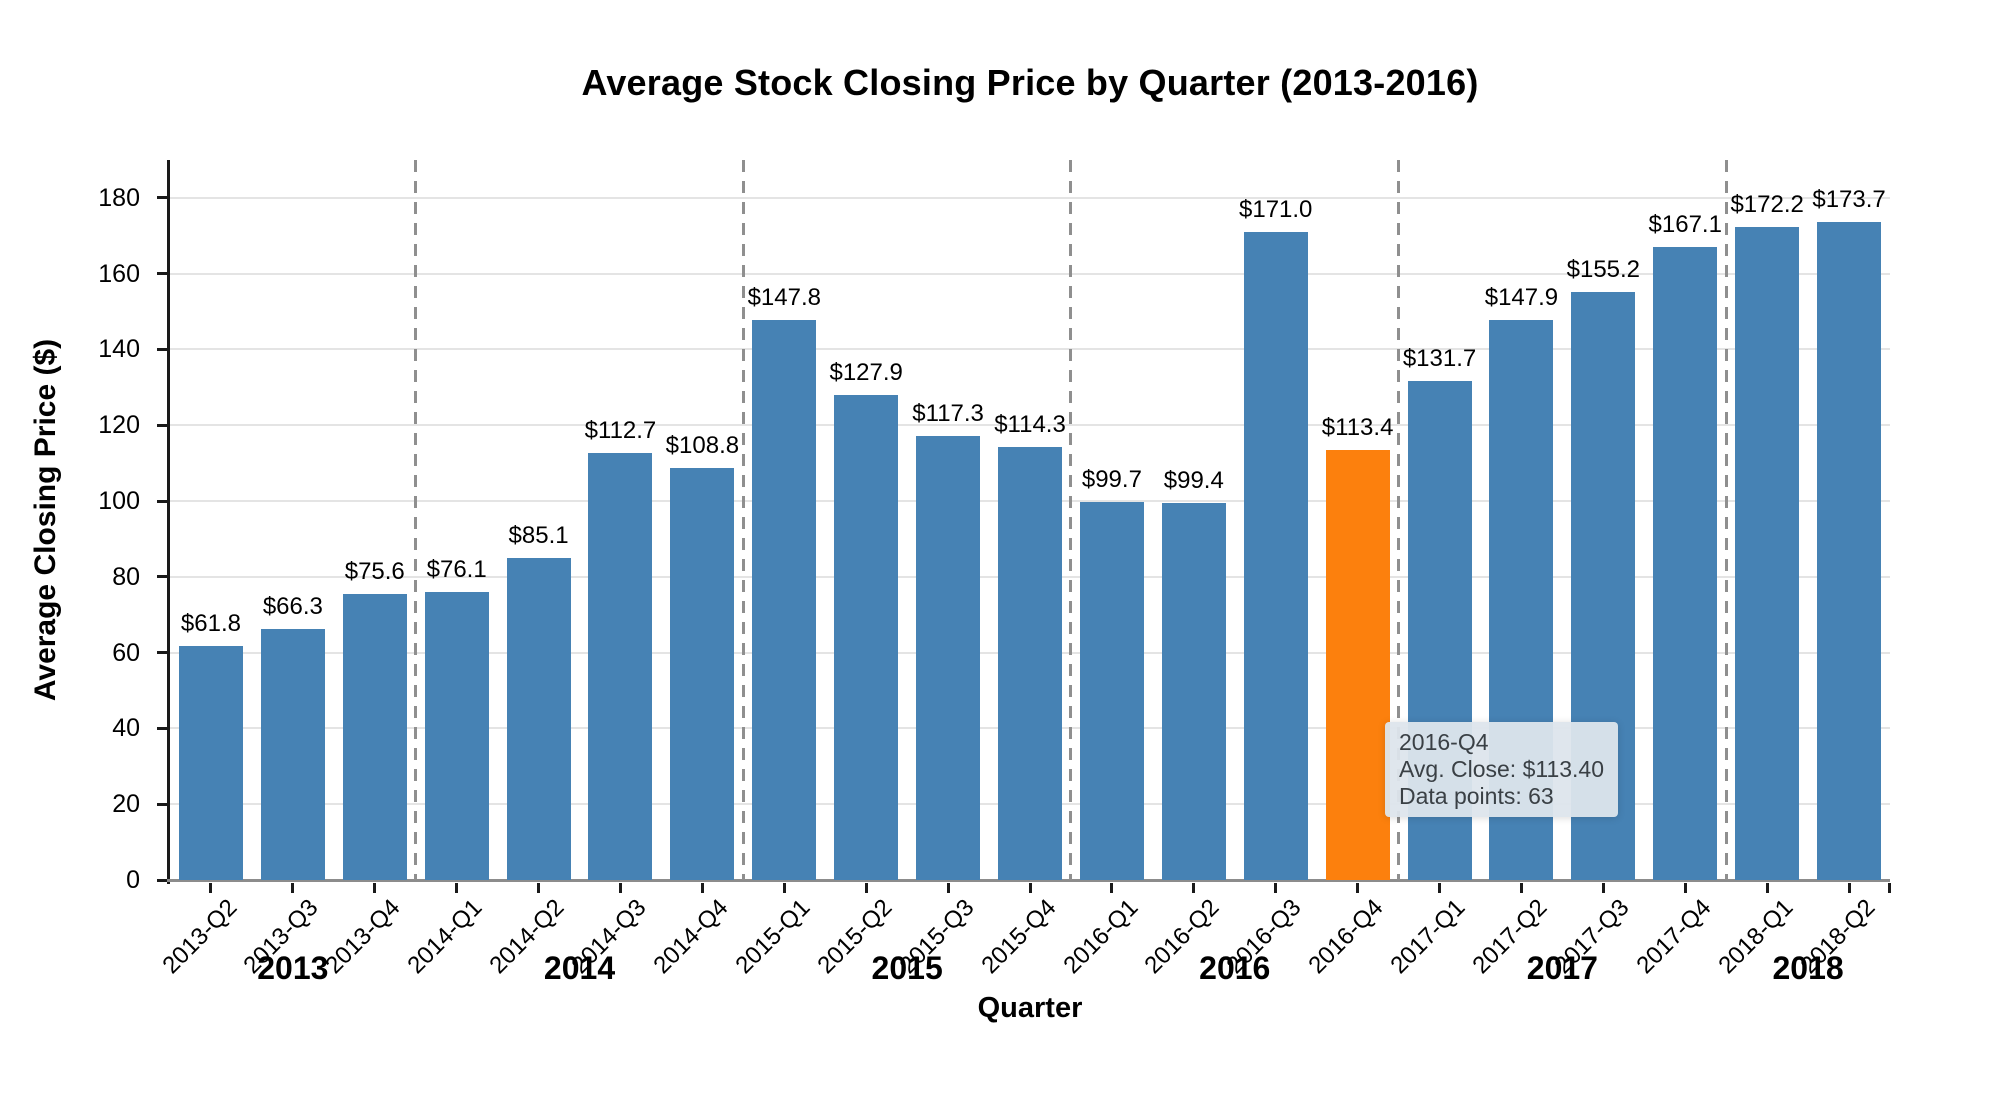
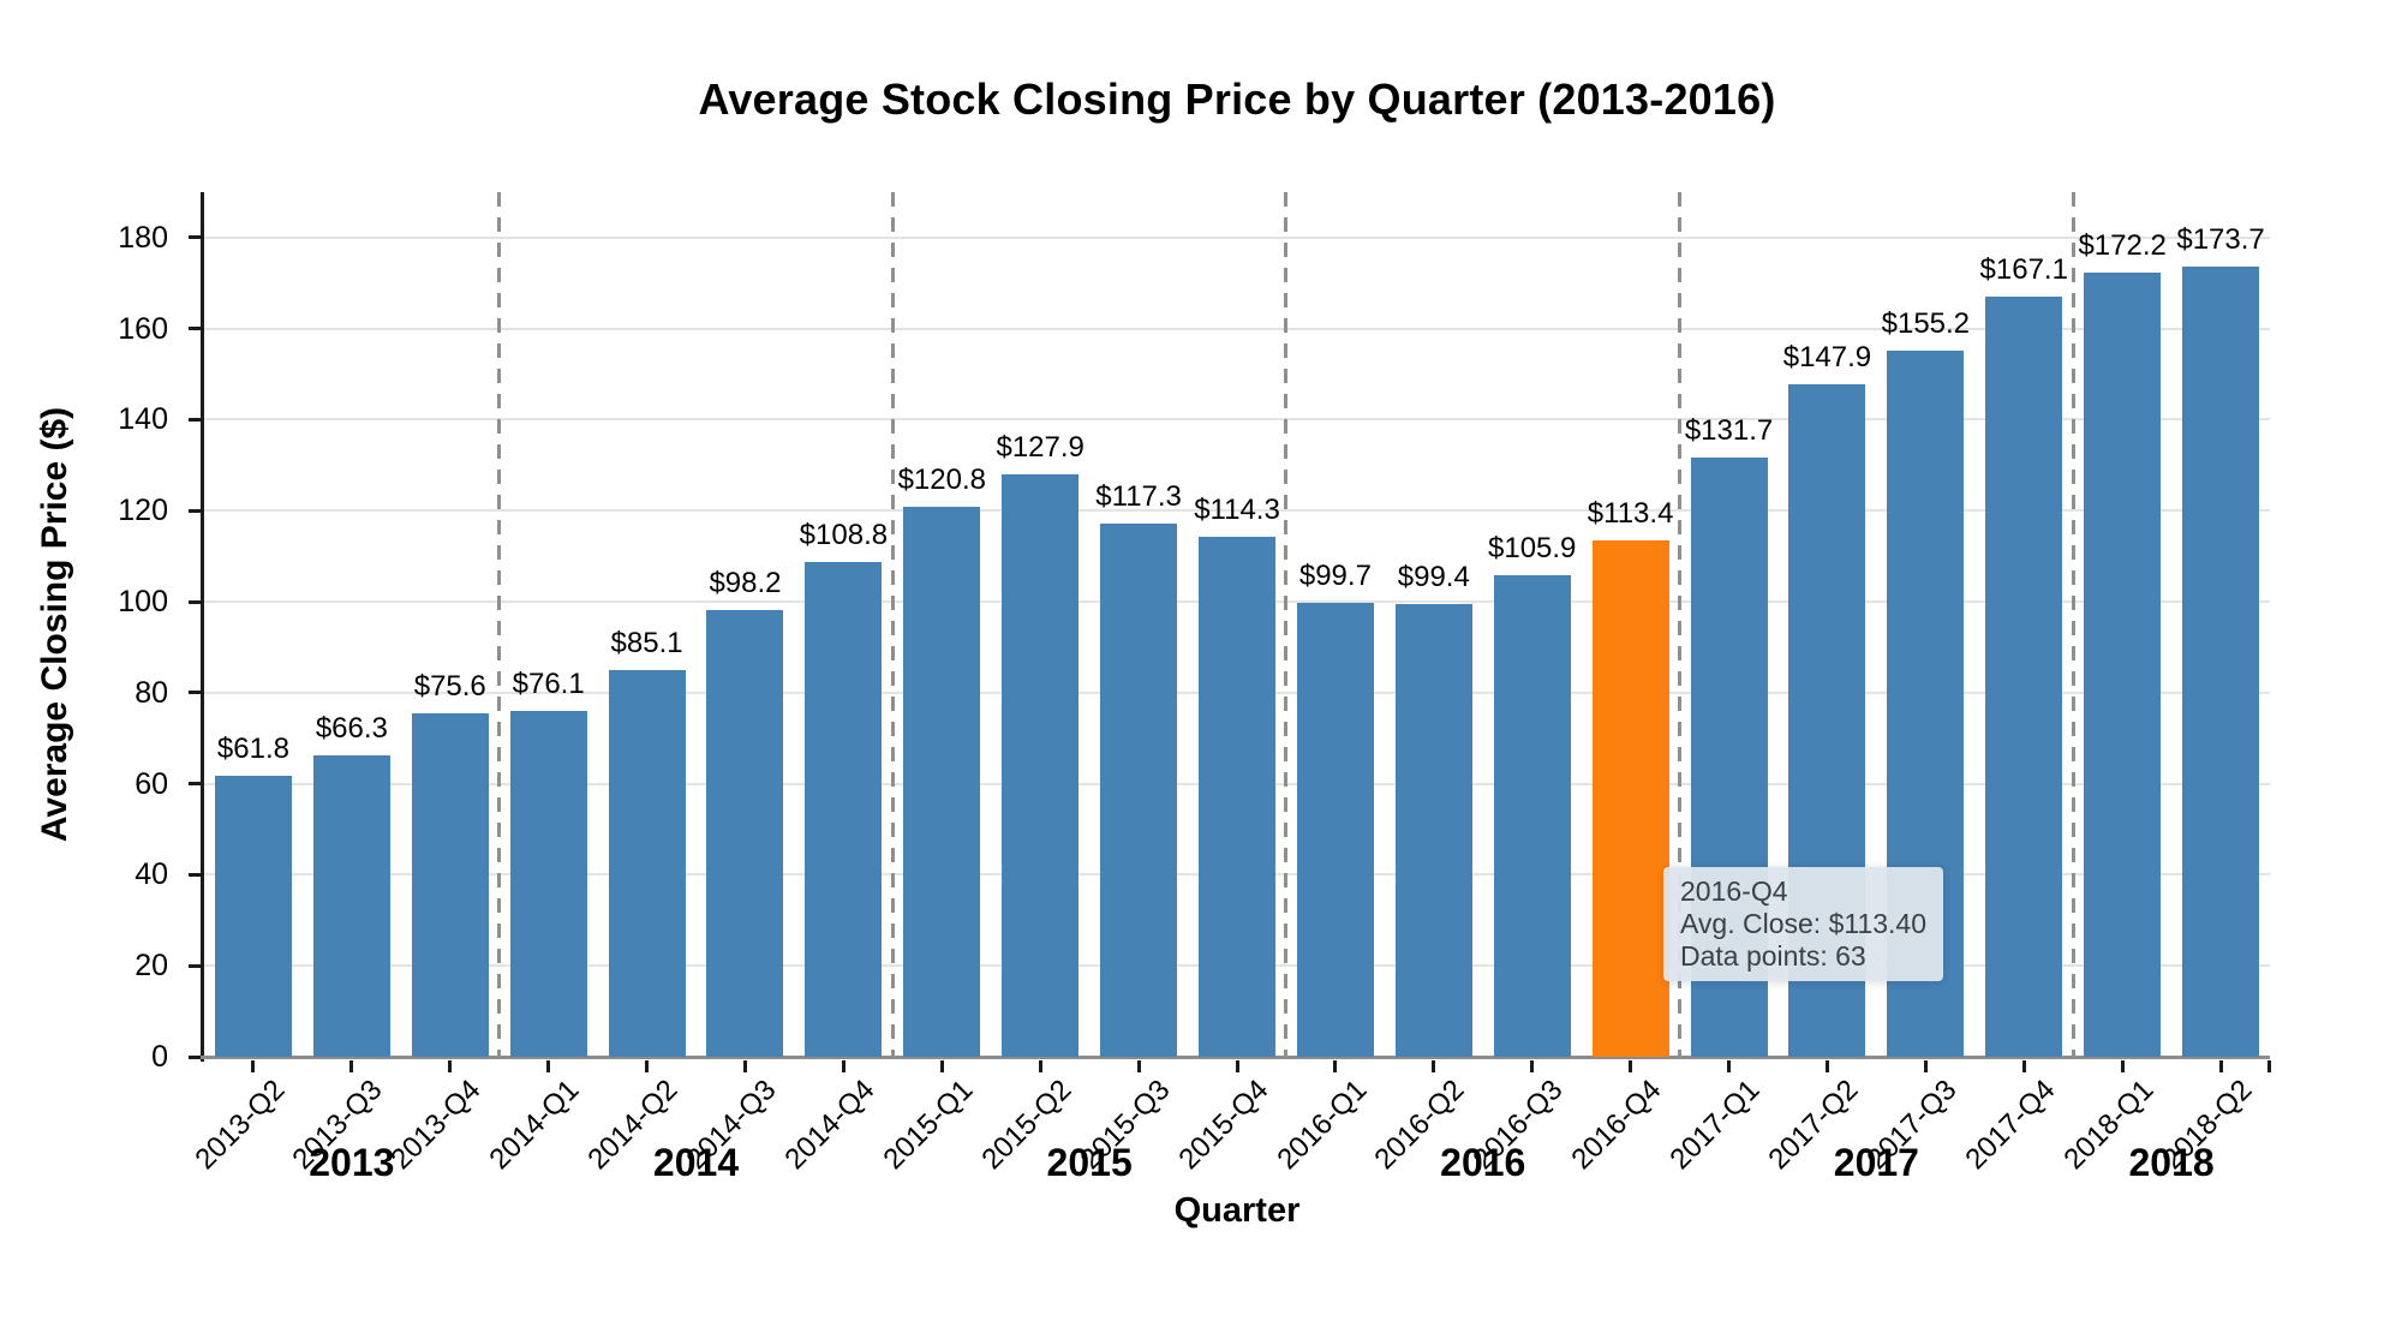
2014-Q3: $112.7 -> $98.2
2015-Q1: $147.8 -> $120.8
2016-Q3: $171.0 -> $105.9
